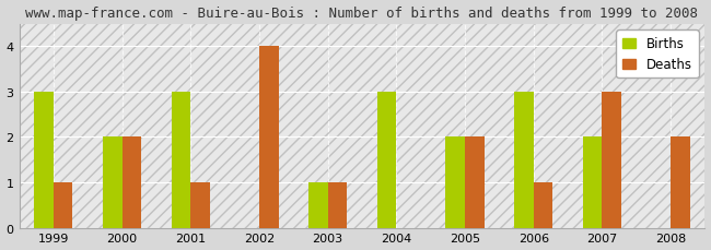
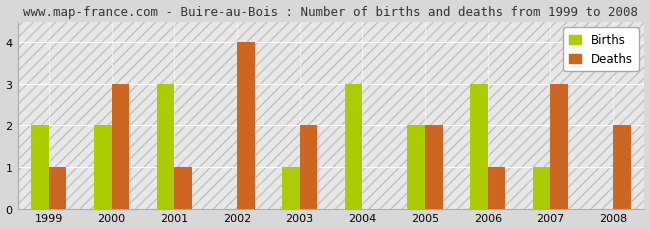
Births/1999: 3 -> 2
Deaths/2000: 2 -> 3
Deaths/2003: 1 -> 2
Births/2007: 2 -> 1
